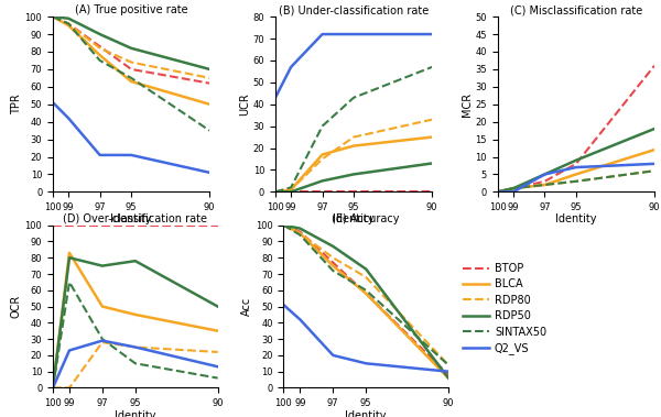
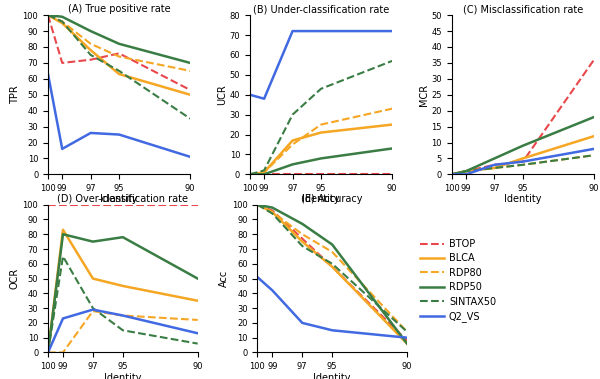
(A) True positive rate/Q2_VS/100: 51 -> 63
(A) True positive rate/BTOP/99: 96 -> 70
(A) True positive rate/Q2_VS/99: 42 -> 16
(A) True positive rate/BTOP/97: 83 -> 72
(A) True positive rate/Q2_VS/97: 21 -> 26
(A) True positive rate/BTOP/95: 70 -> 76
(A) True positive rate/Q2_VS/95: 21 -> 25
(A) True positive rate/BTOP/90: 62 -> 53
(B) Under-classification rate/Q2_VS/100: 43 -> 40
(B) Under-classification rate/Q2_VS/99: 57 -> 38
(C) Misclassification rate/Q2_VS/97: 5 -> 3
(C) Misclassification rate/BTOP/95: 8 -> 4
(C) Misclassification rate/Q2_VS/95: 7 -> 4
